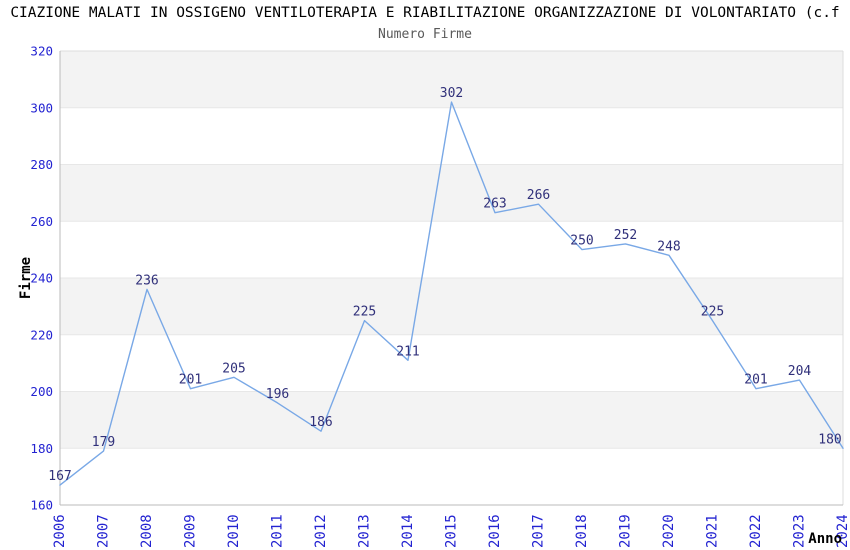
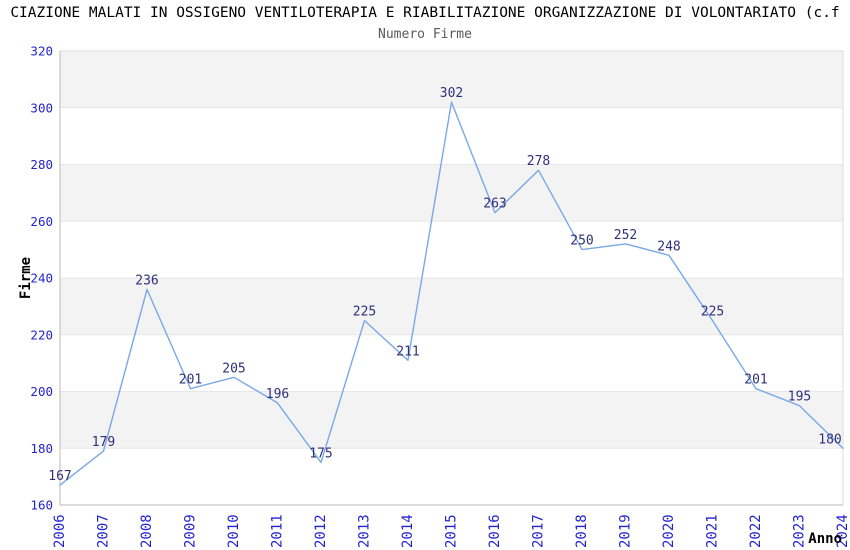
2012: 186 -> 175
2017: 266 -> 278
2023: 204 -> 195
